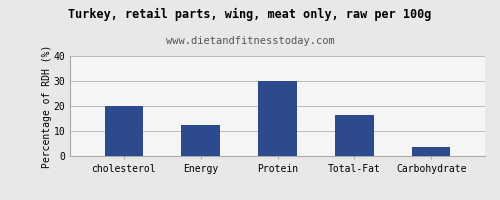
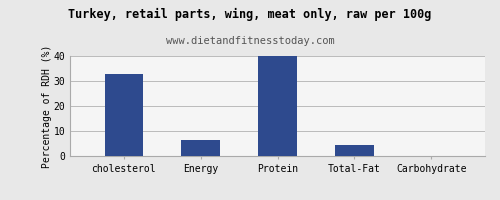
cholesterol: 20.0 -> 33.0
Energy: 12.5 -> 6.5
Protein: 30.0 -> 40.0
Total-Fat: 16.5 -> 4.5
Carbohydrate: 3.5 -> 0.2
